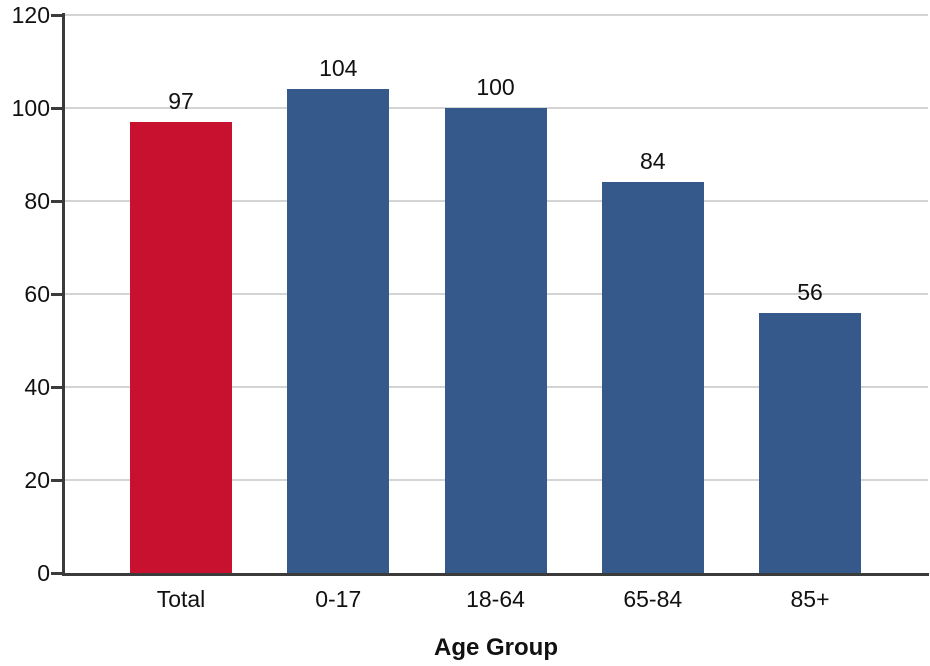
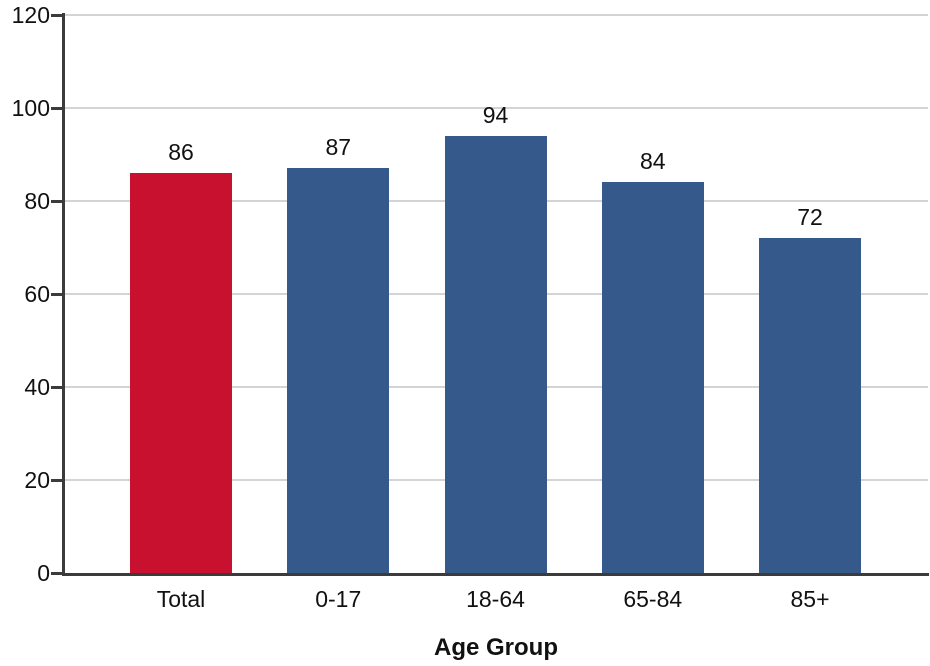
Total: 97 -> 86
0-17: 104 -> 87
18-64: 100 -> 94
85+: 56 -> 72
